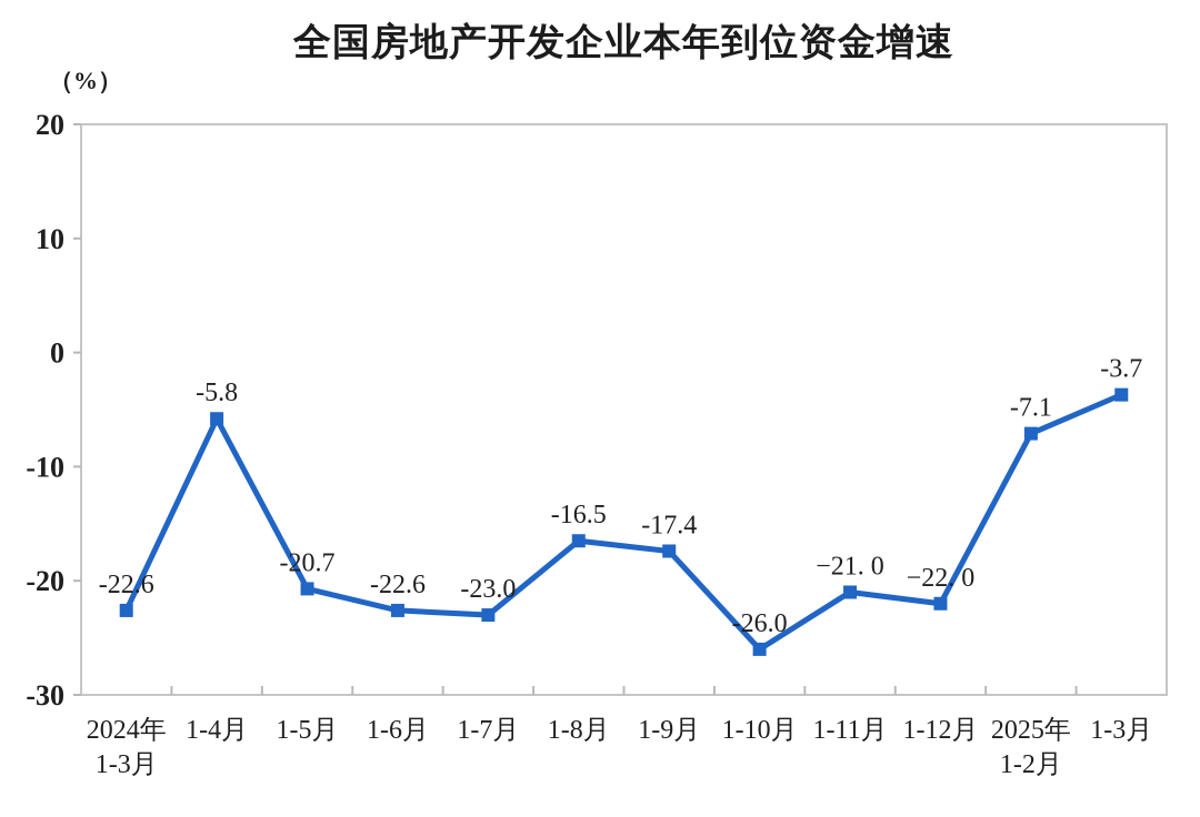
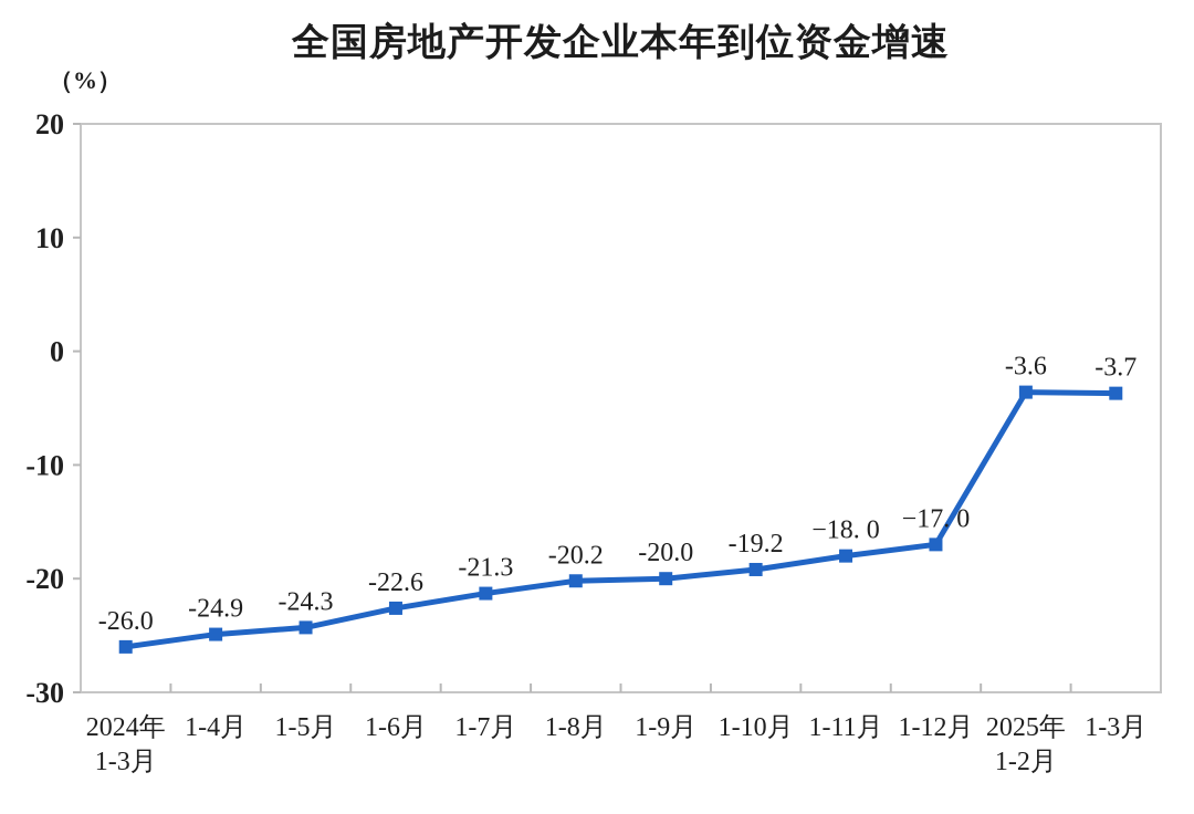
2024年 1-3月: -22.6 -> -26.0
1-4月: -5.8 -> -24.9
1-5月: -20.7 -> -24.3
1-7月: -23.0 -> -21.3
1-8月: -16.5 -> -20.2
1-9月: -17.4 -> -20.0
1-10月: -26.0 -> -19.2
1-11月: −21 -> −18
1-12月: −22 -> −17
2025年 1-2月: -7.1 -> -3.6
